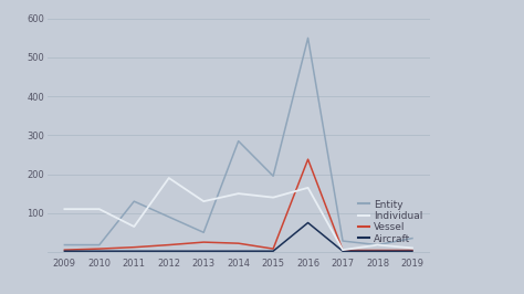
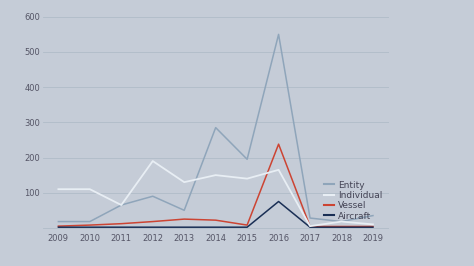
Entity/2011: 130 -> 65
